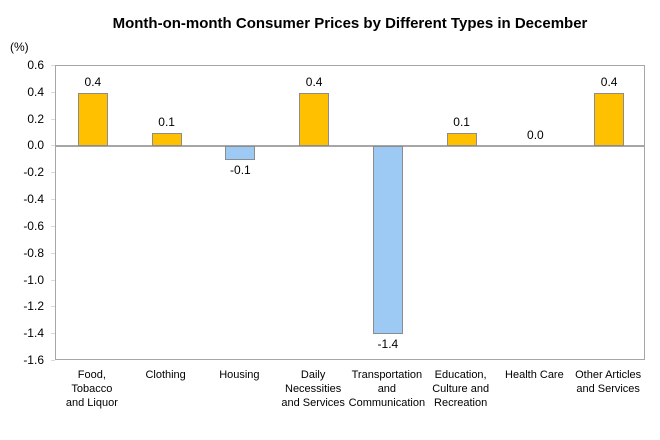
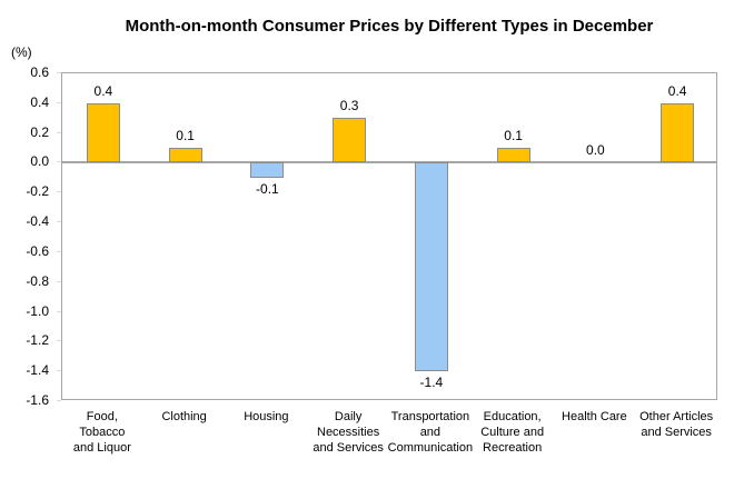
Daily Necessities and Services: 0.4 -> 0.3
